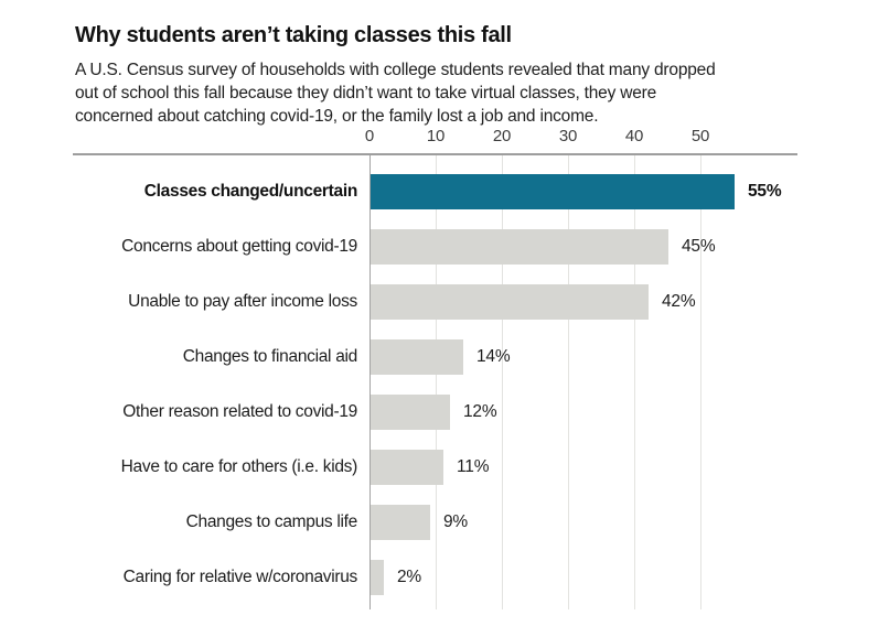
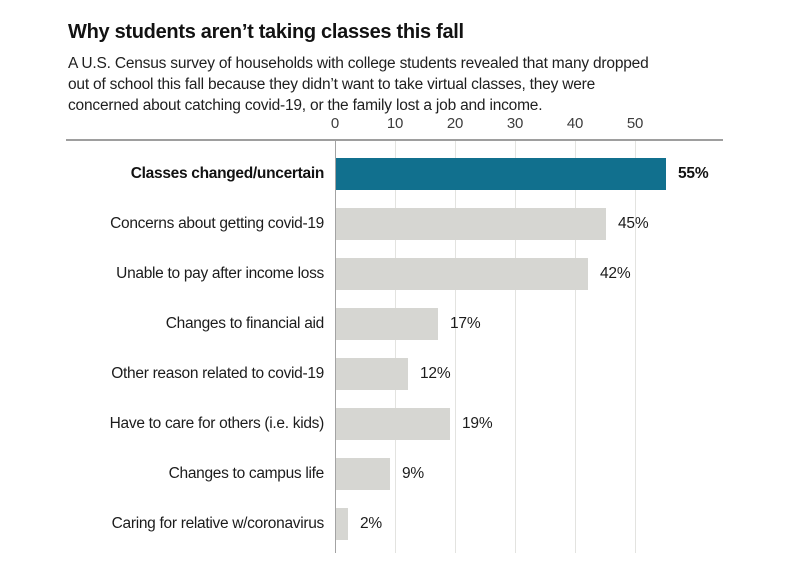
Changes to financial aid: 14% -> 17%
Have to care for others (i.e. kids): 11% -> 19%
